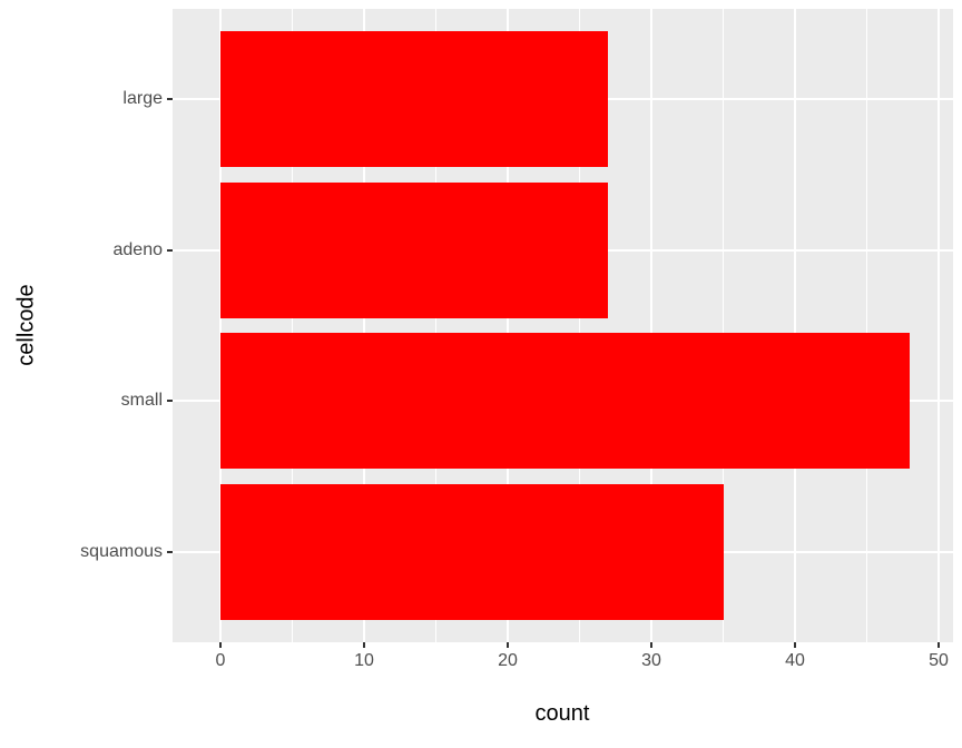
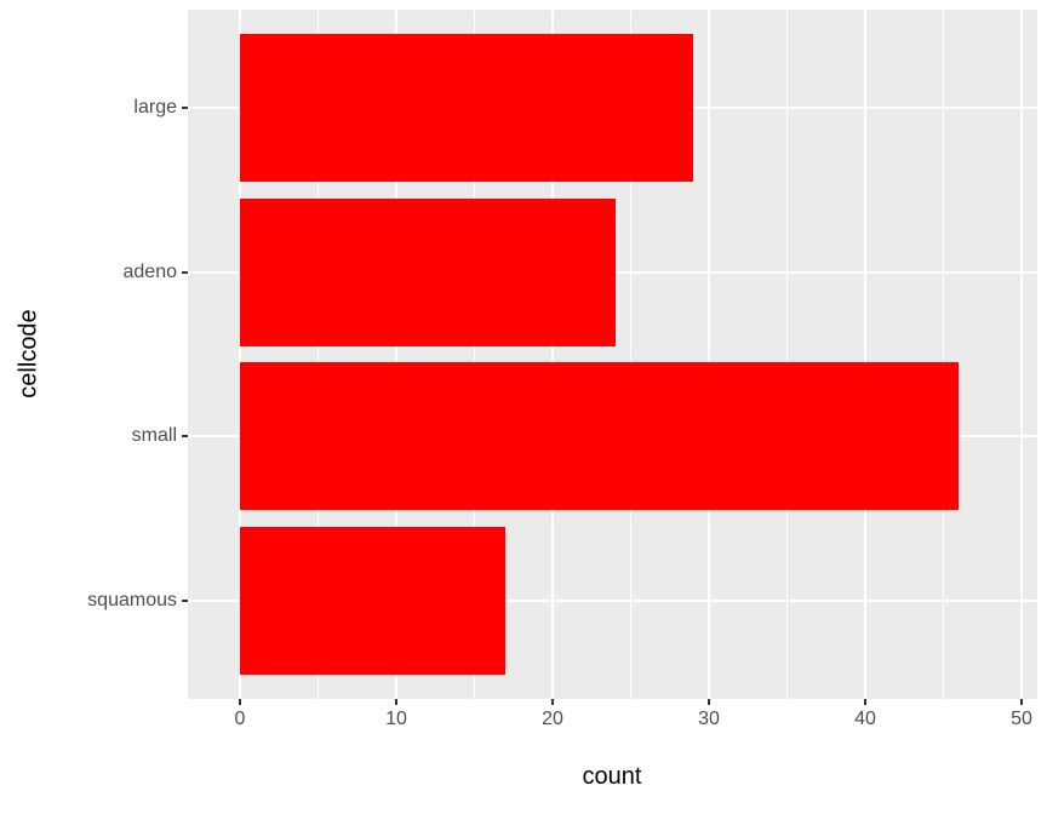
large: 27 -> 29
adeno: 27 -> 24
small: 48 -> 46
squamous: 35 -> 17
